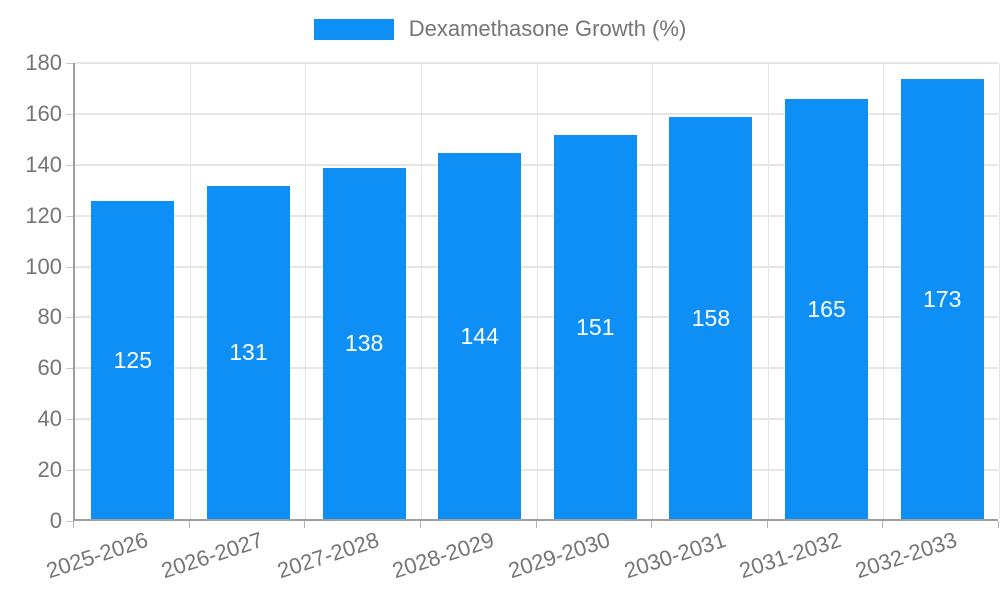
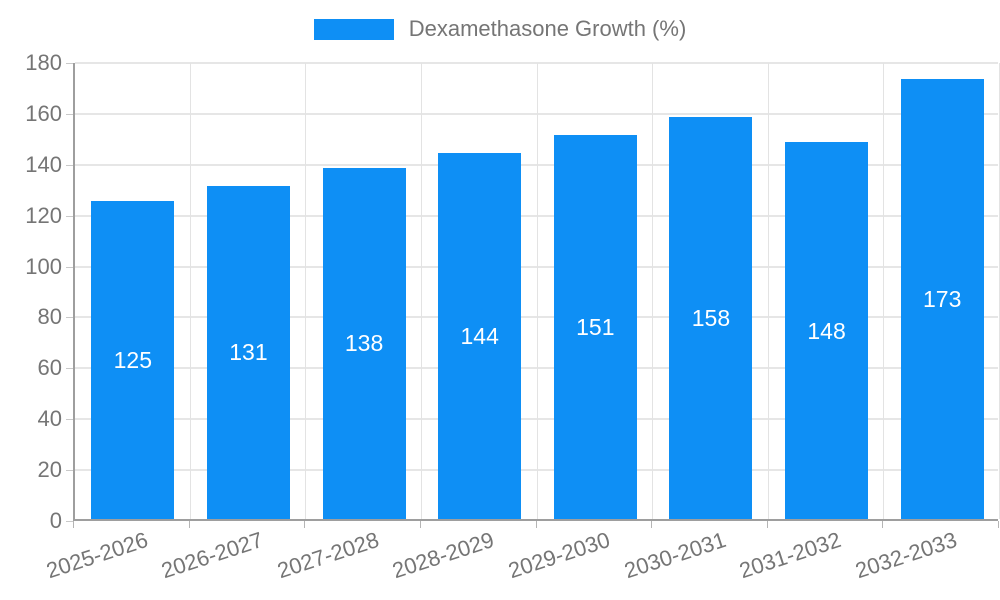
2031-2032: 165 -> 148
